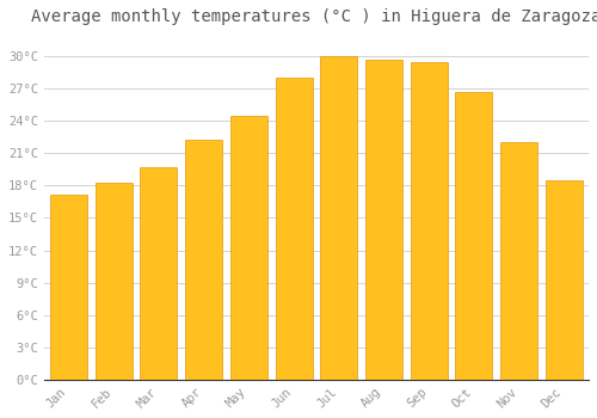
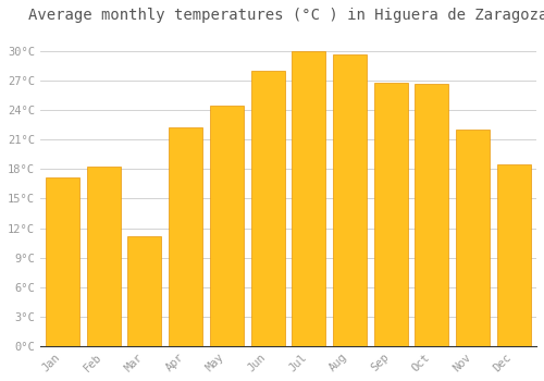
Mar: 19.7°C -> 11.2°C
Sep: 29.5°C -> 26.8°C
